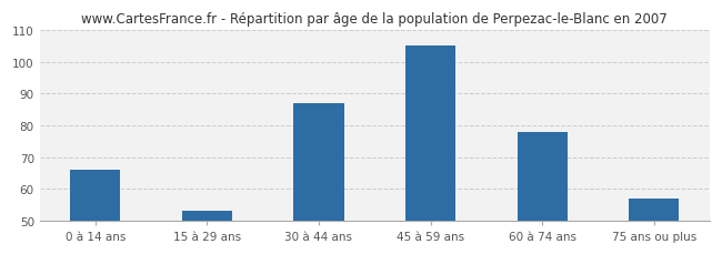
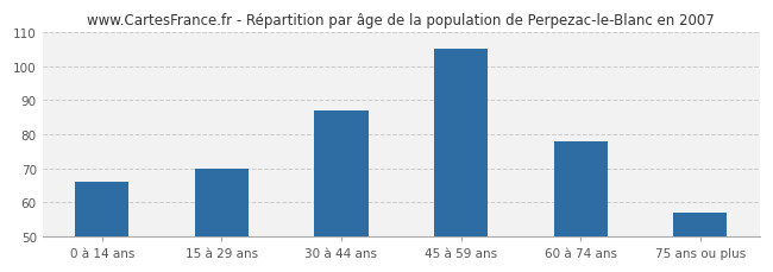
15 à 29 ans: 53 -> 70
